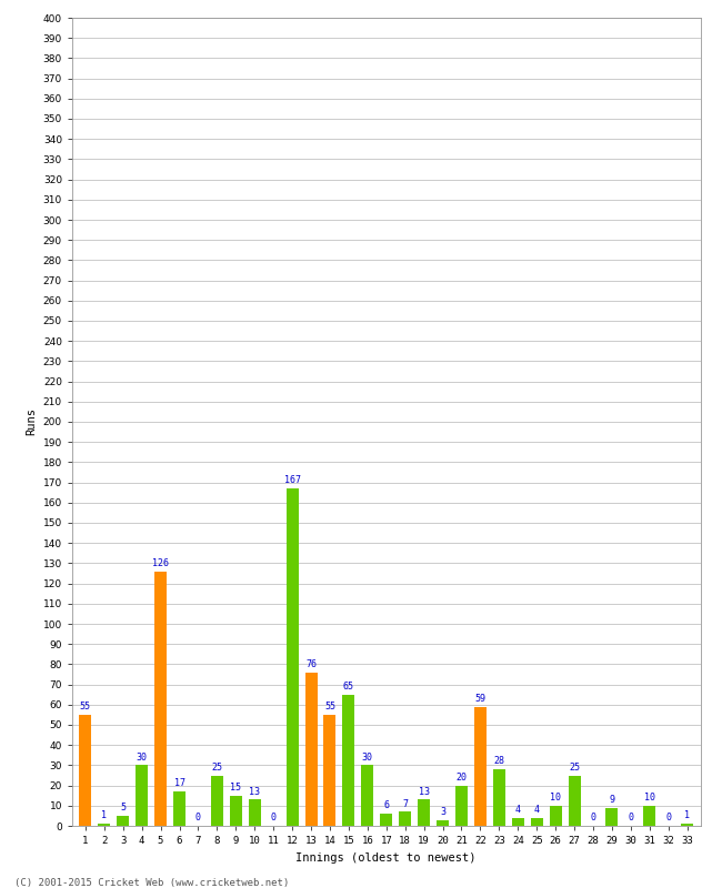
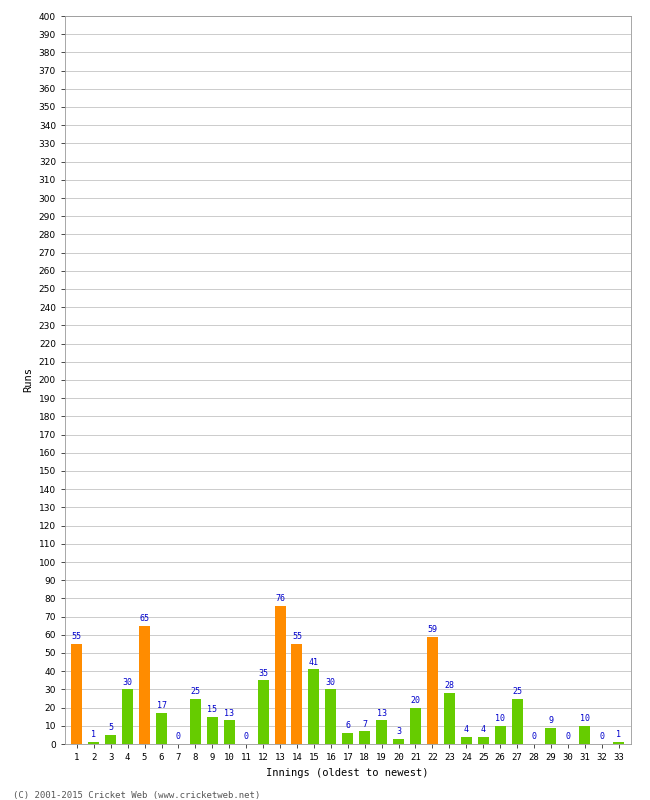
5: 126 -> 65
12: 167 -> 35
15: 65 -> 41
